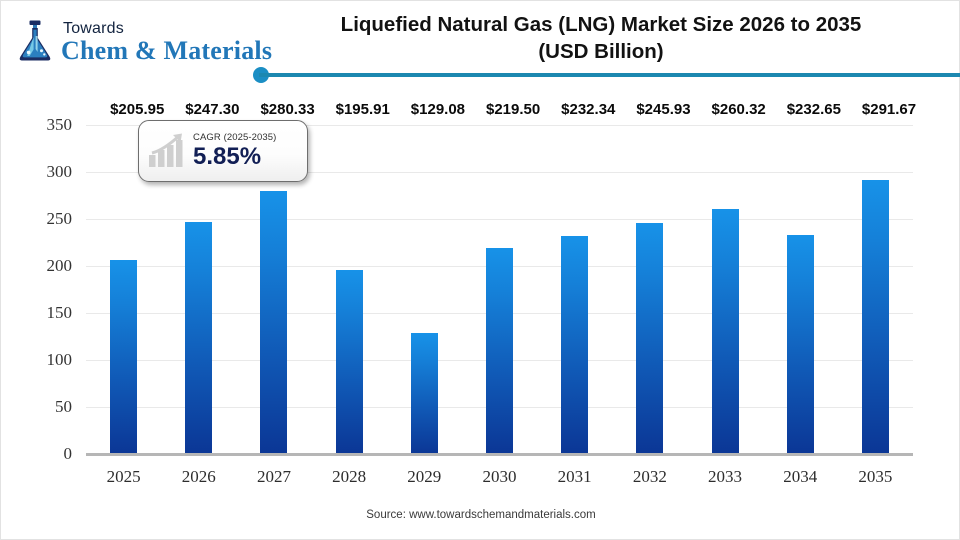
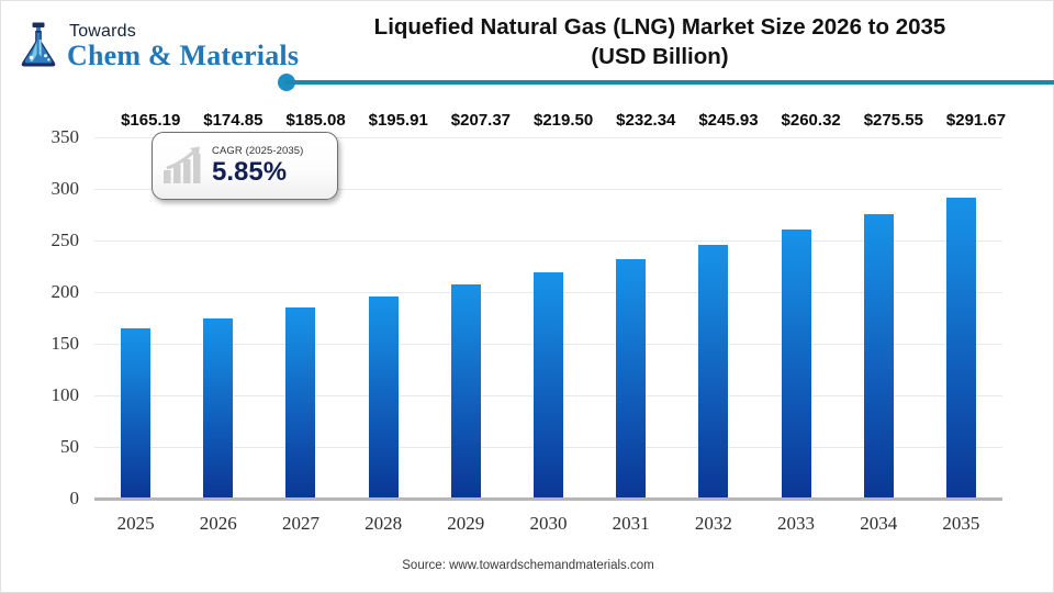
2025: $205.95 -> $165.19
2026: $247.30 -> $174.85
2027: $280.33 -> $185.08
2029: $129.08 -> $207.37
2034: $232.65 -> $275.55
